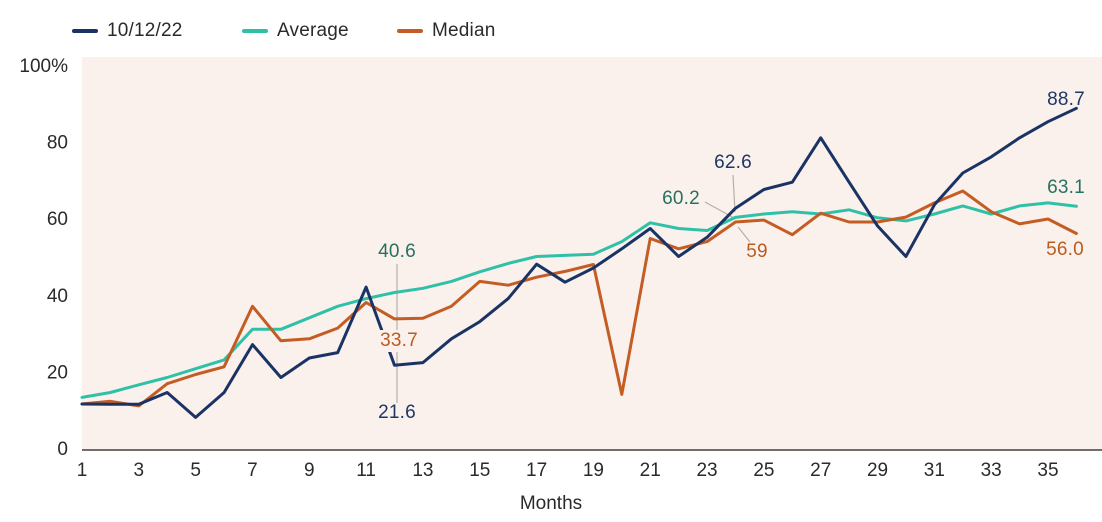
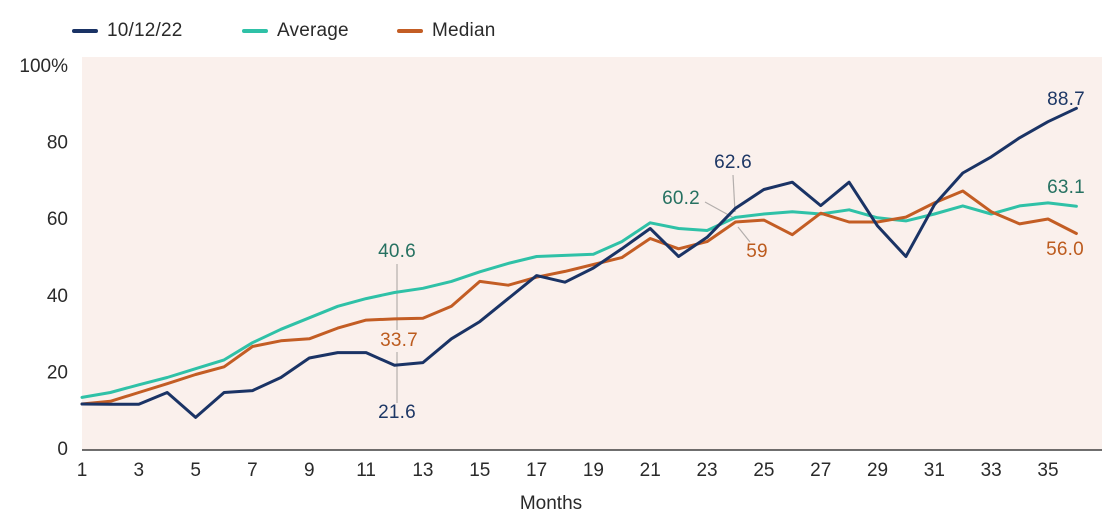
Median/3: 11% -> 14%
10/12/22/7: 27% -> 15%
Average/7: 31% -> 28%
Median/7: 37% -> 26%
10/12/22/11: 42% -> 25%
Median/11: 38% -> 33%
10/12/22/17: 48% -> 45%
Median/20: 14% -> 50%
10/12/22/27: 81% -> 63%
